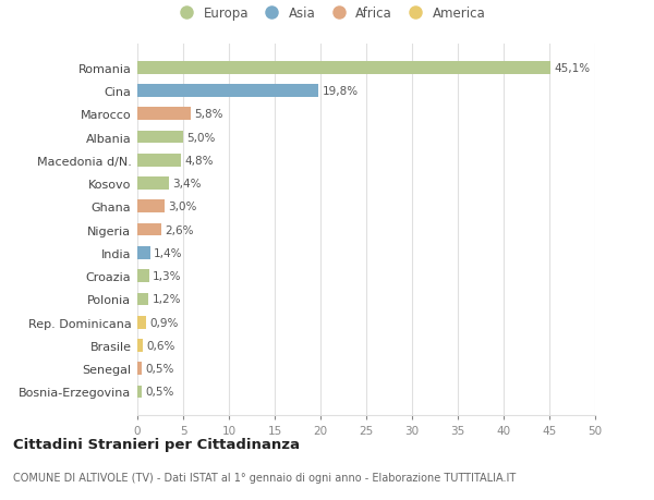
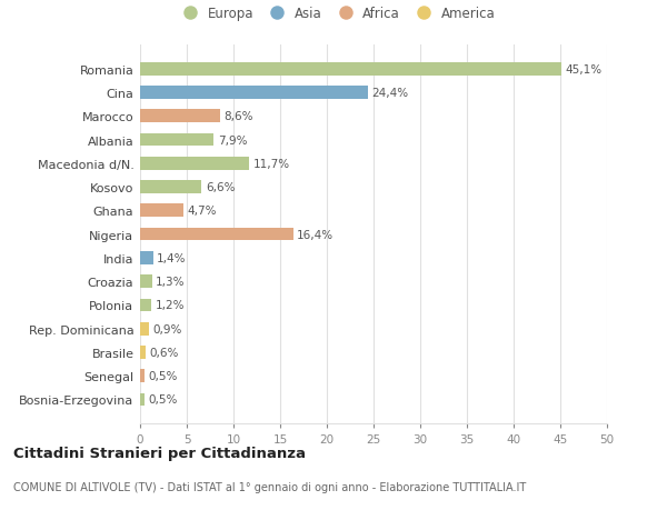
Cina: 19,8% -> 24,4%
Marocco: 5,8% -> 8,6%
Albania: 5,0% -> 7,9%
Macedonia d/N.: 4,8% -> 11,7%
Kosovo: 3,4% -> 6,6%
Ghana: 3,0% -> 4,7%
Nigeria: 2,6% -> 16,4%
